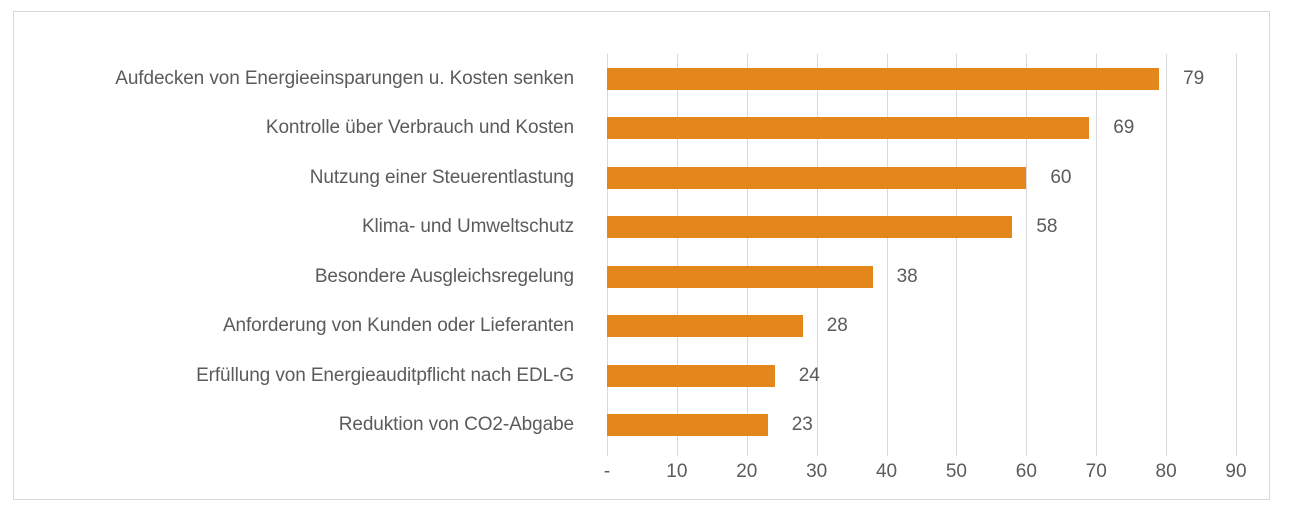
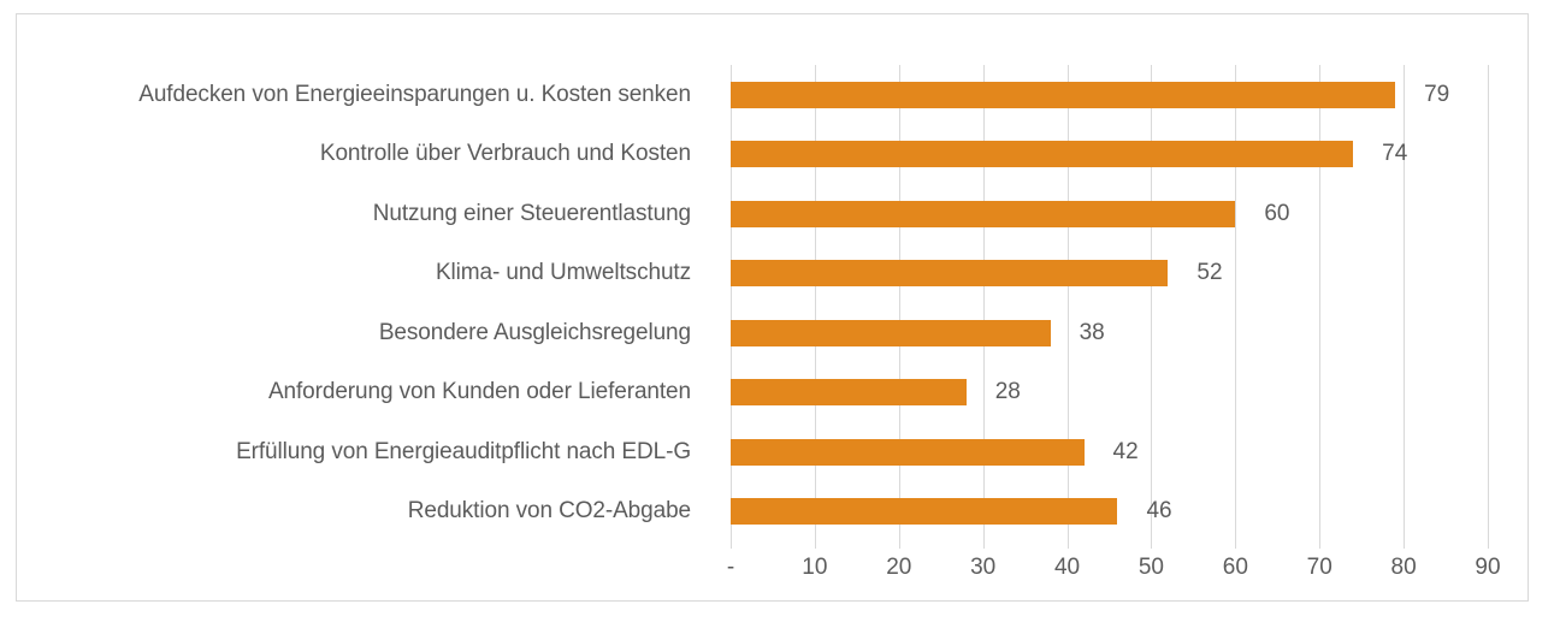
Kontrolle über Verbrauch und Kosten: 69 -> 74
Klima- und Umweltschutz: 58 -> 52
Erfüllung von Energieauditpflicht nach EDL-G: 24 -> 42
Reduktion von CO2-Abgabe: 23 -> 46
